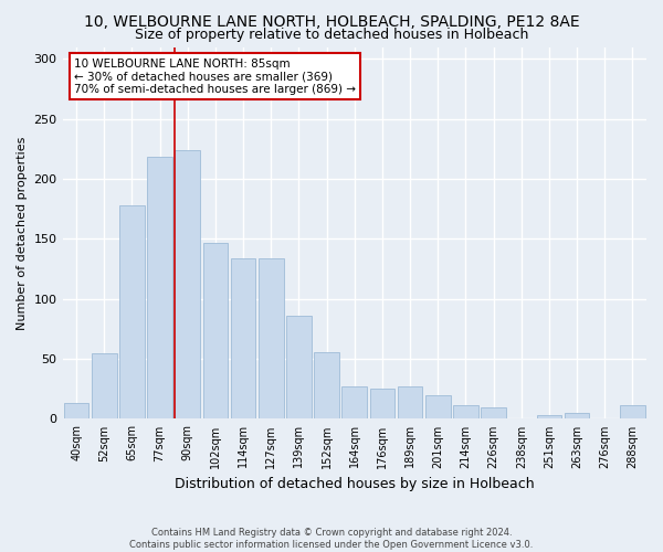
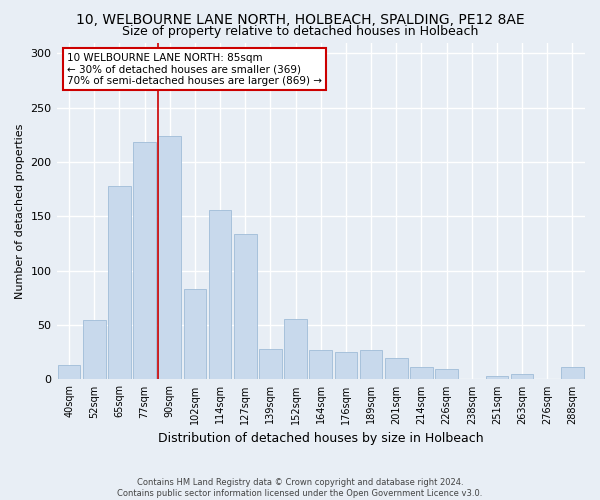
102sqm: 147 -> 83
114sqm: 134 -> 156
139sqm: 86 -> 28
